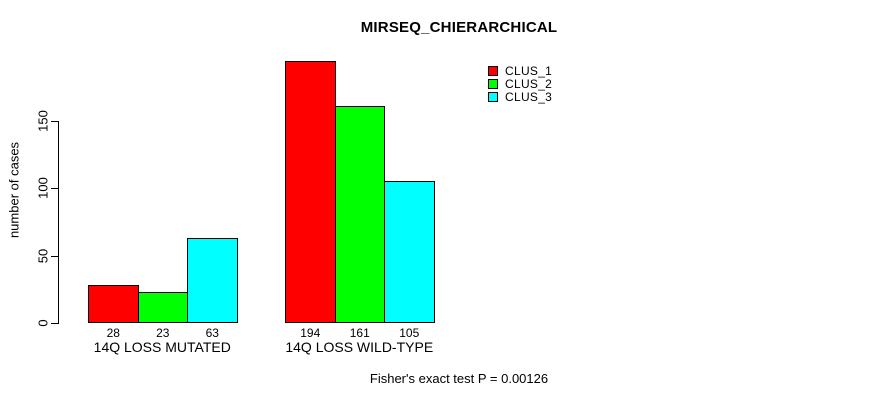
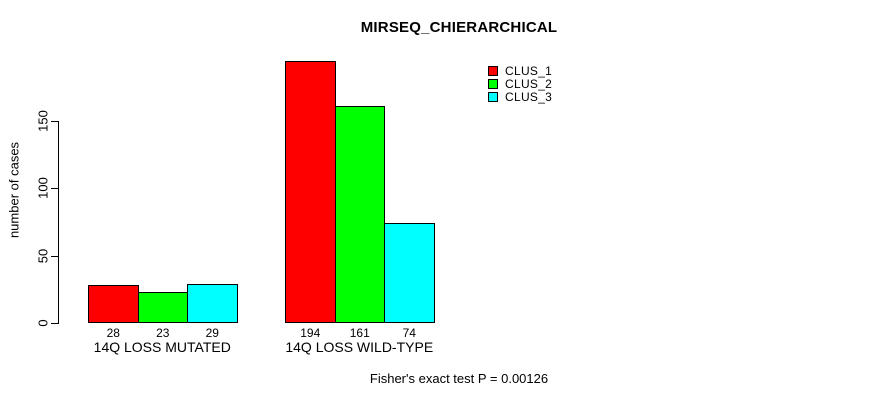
CLUS_3/14Q LOSS MUTATED: 63 -> 29
CLUS_3/14Q LOSS WILD-TYPE: 105 -> 74
